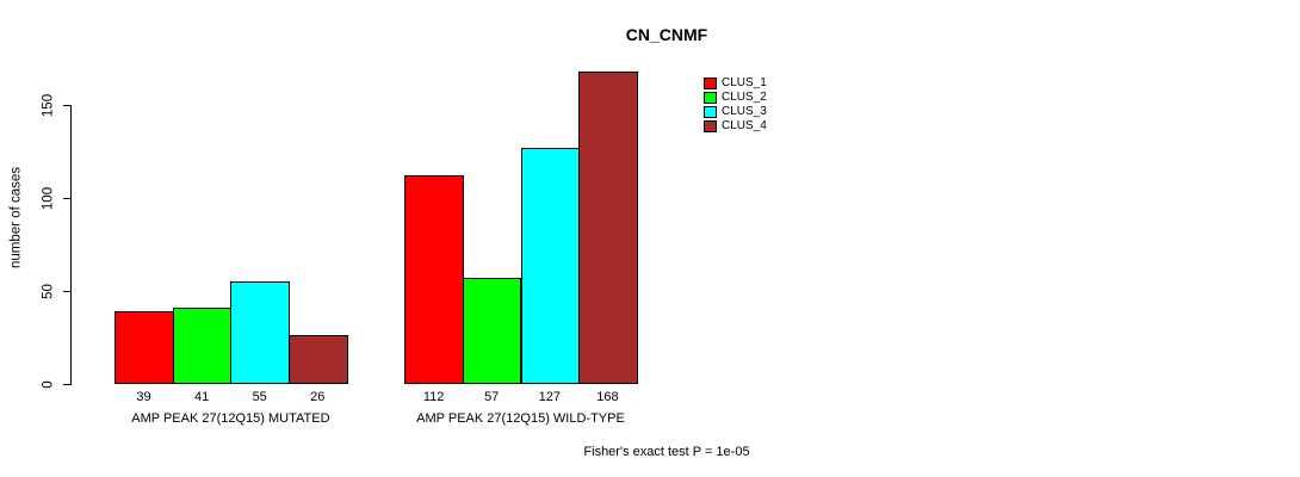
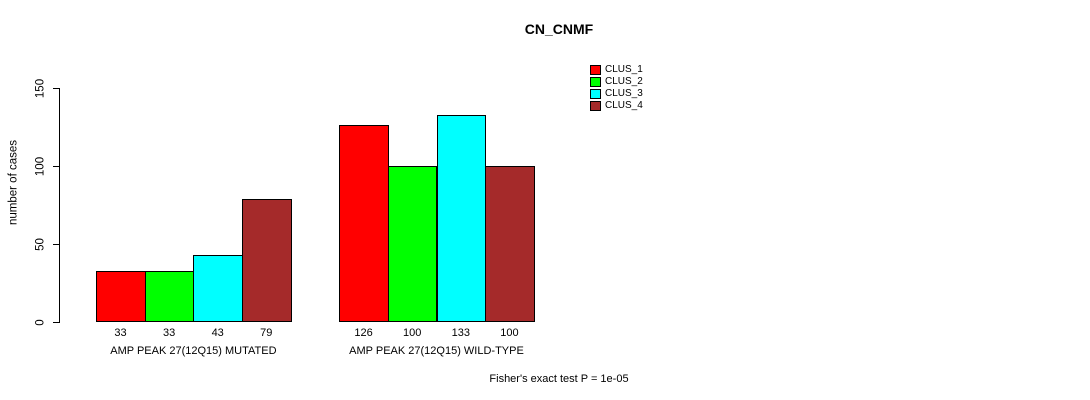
CLUS_1/AMP PEAK 27(12Q15) MUTATED: 39 -> 33
CLUS_2/AMP PEAK 27(12Q15) MUTATED: 41 -> 33
CLUS_3/AMP PEAK 27(12Q15) MUTATED: 55 -> 43
CLUS_4/AMP PEAK 27(12Q15) MUTATED: 26 -> 79
CLUS_1/AMP PEAK 27(12Q15) WILD-TYPE: 112 -> 126
CLUS_2/AMP PEAK 27(12Q15) WILD-TYPE: 57 -> 100
CLUS_3/AMP PEAK 27(12Q15) WILD-TYPE: 127 -> 133
CLUS_4/AMP PEAK 27(12Q15) WILD-TYPE: 168 -> 100
